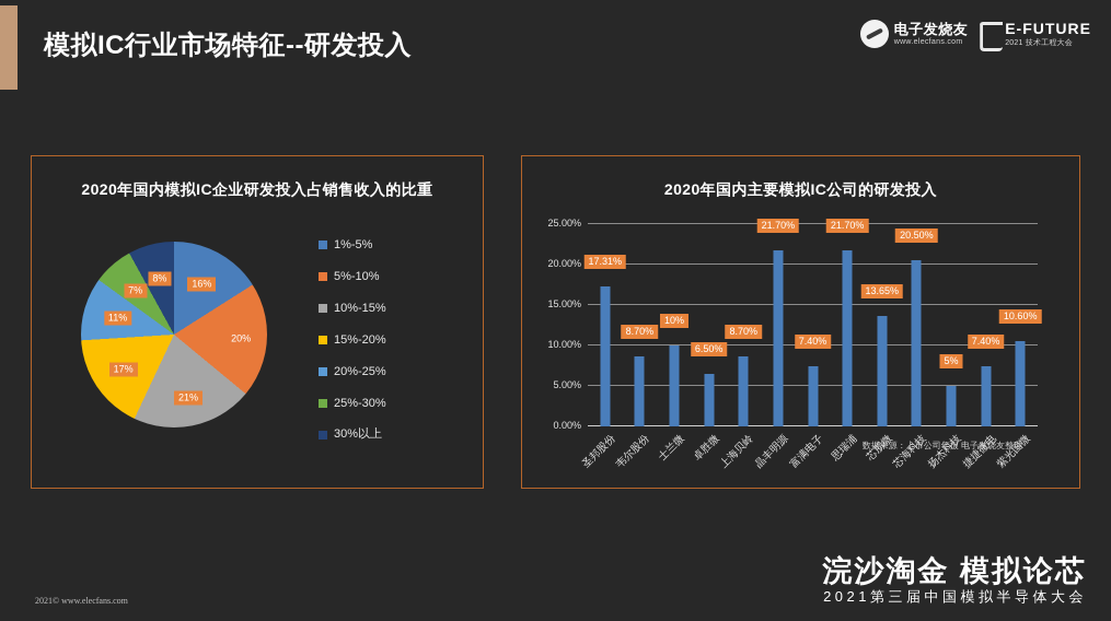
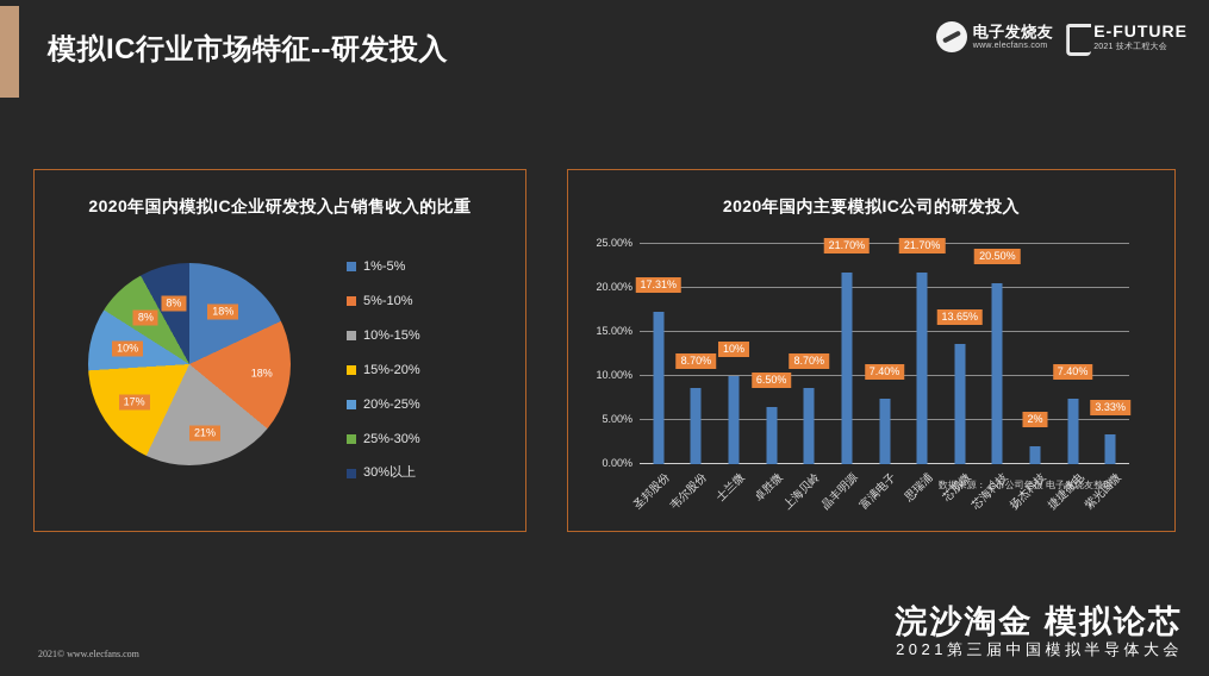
2020年国内模拟IC企业研发投入占销售收入的比重/1%-5%: 16% -> 18%
2020年国内模拟IC企业研发投入占销售收入的比重/5%-10%: 20% -> 18%
2020年国内模拟IC企业研发投入占销售收入的比重/20%-25%: 11% -> 10%
2020年国内模拟IC企业研发投入占销售收入的比重/25%-30%: 7% -> 8%
2020年国内主要模拟IC公司的研发投入/扬杰科技: 5% -> 2%
2020年国内主要模拟IC公司的研发投入/紫光国微: 10.60% -> 3.33%
